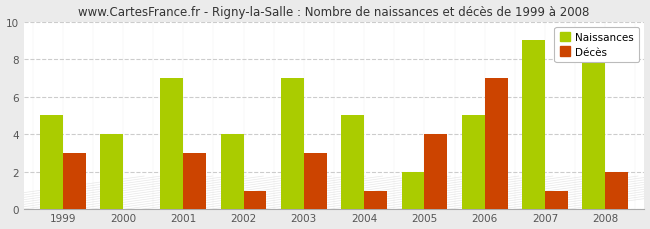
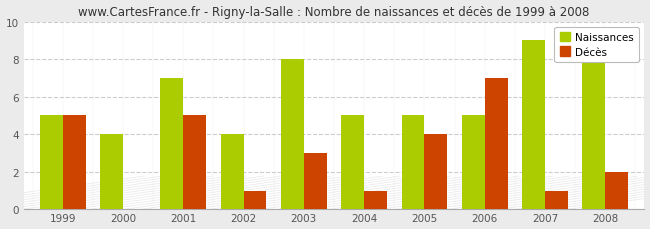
Décès/1999: 3 -> 5
Décès/2001: 3 -> 5
Naissances/2003: 7 -> 8
Naissances/2005: 2 -> 5
